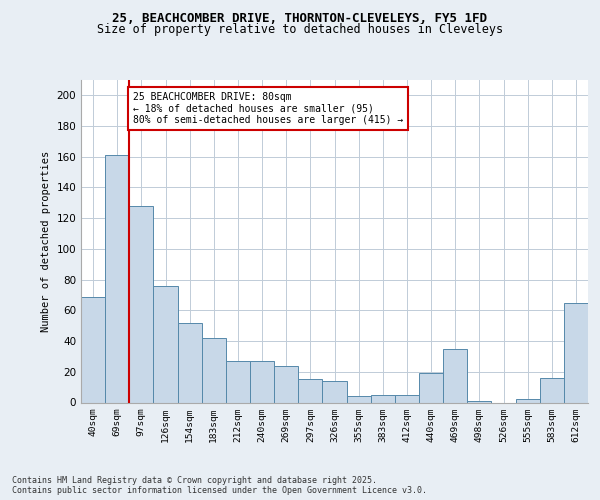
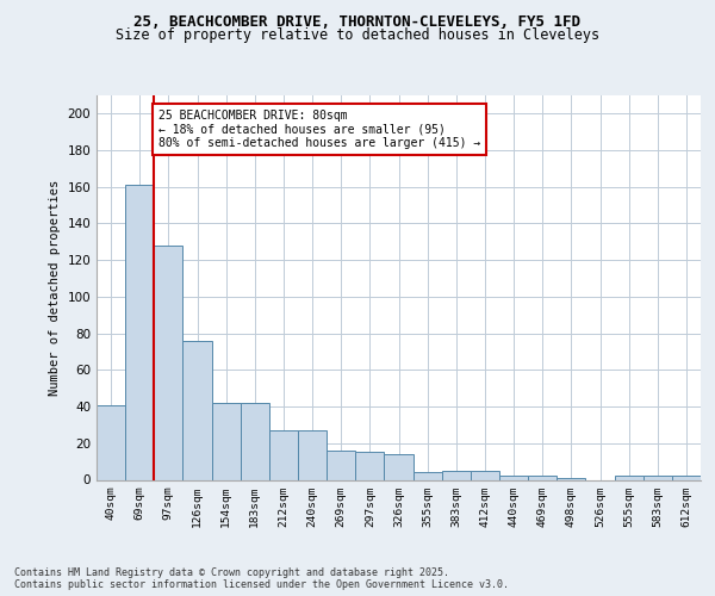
40sqm: 69 -> 41
154sqm: 52 -> 42
269sqm: 24 -> 16
440sqm: 19 -> 2
469sqm: 35 -> 2
583sqm: 16 -> 2
612sqm: 65 -> 2
